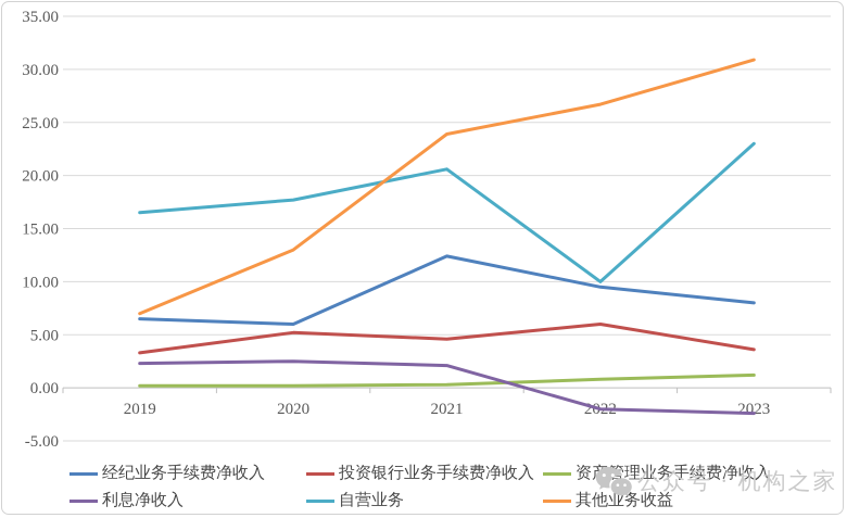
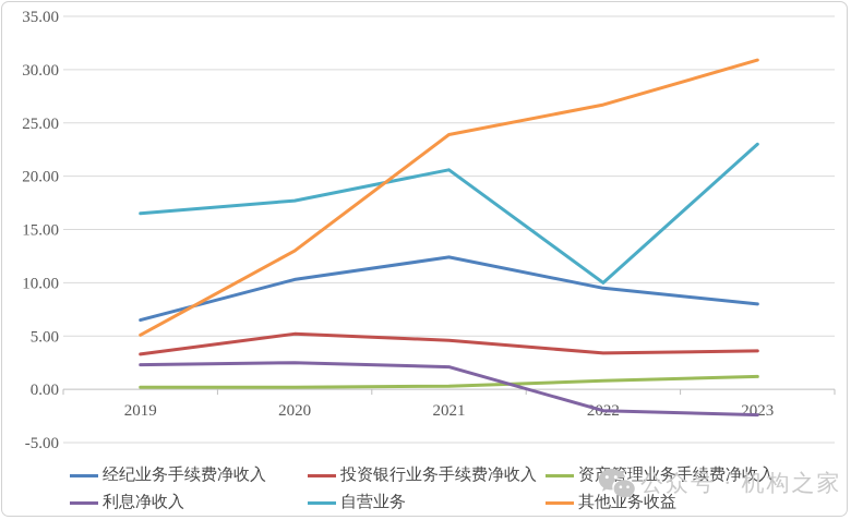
其他业务收益/2019: 7 -> 5
经纪业务手续费净收入/2020: 6 -> 10
投资银行业务手续费净收入/2022: 6 -> 3
